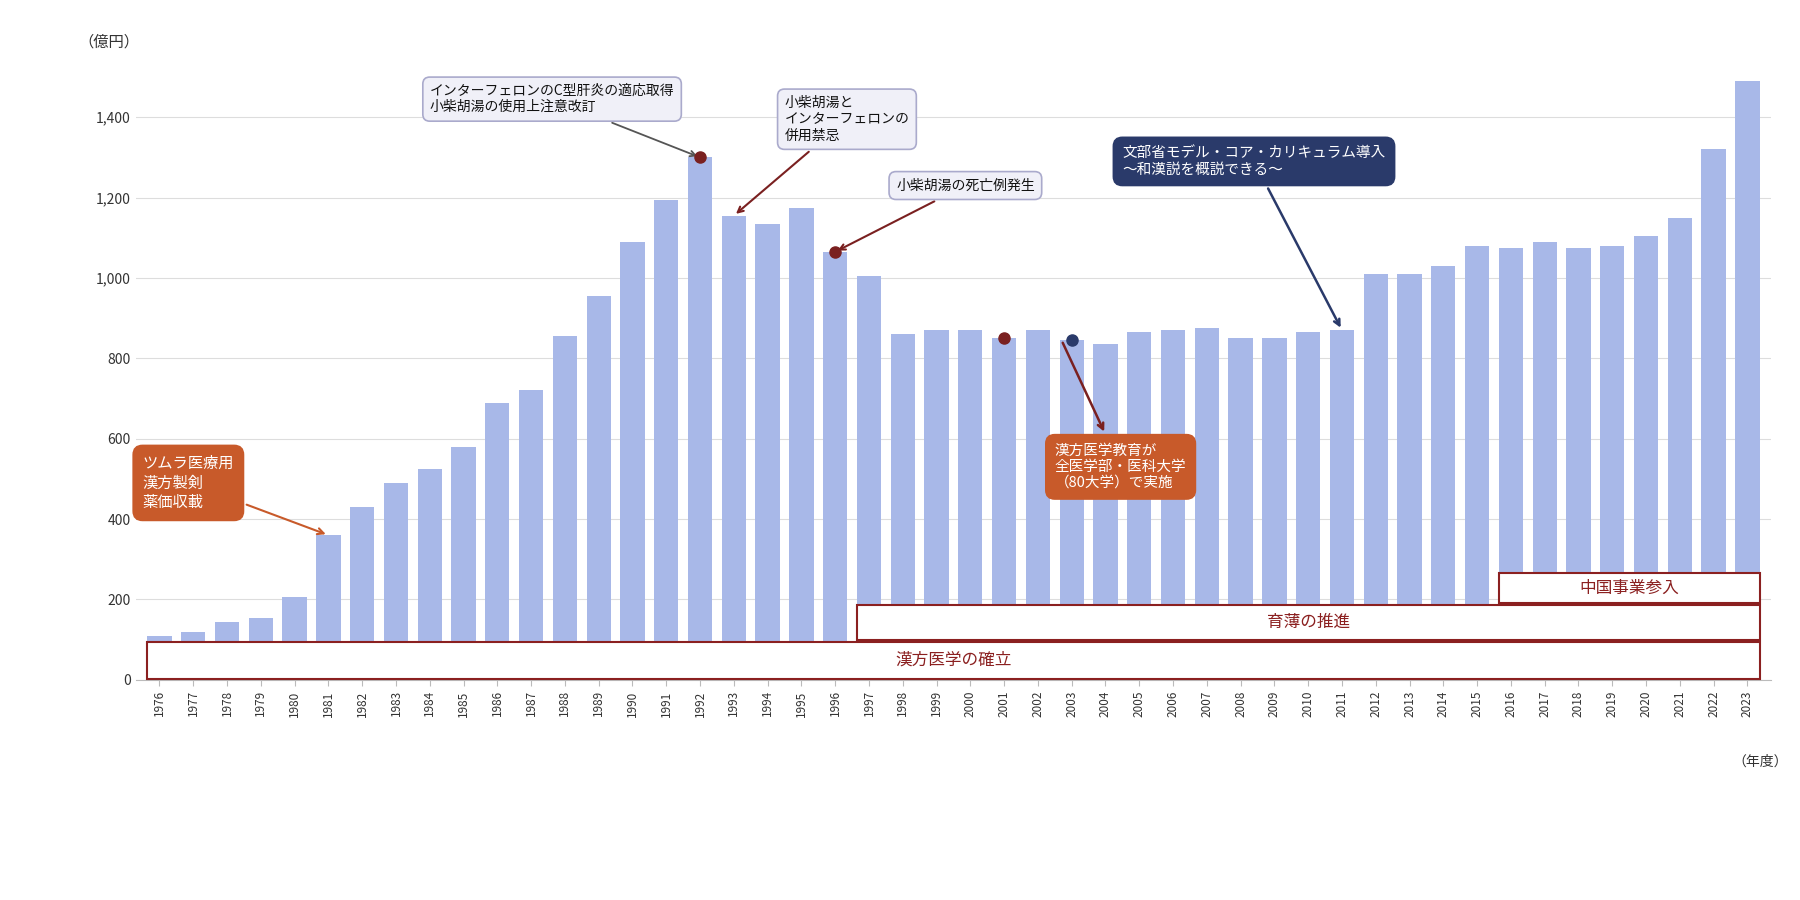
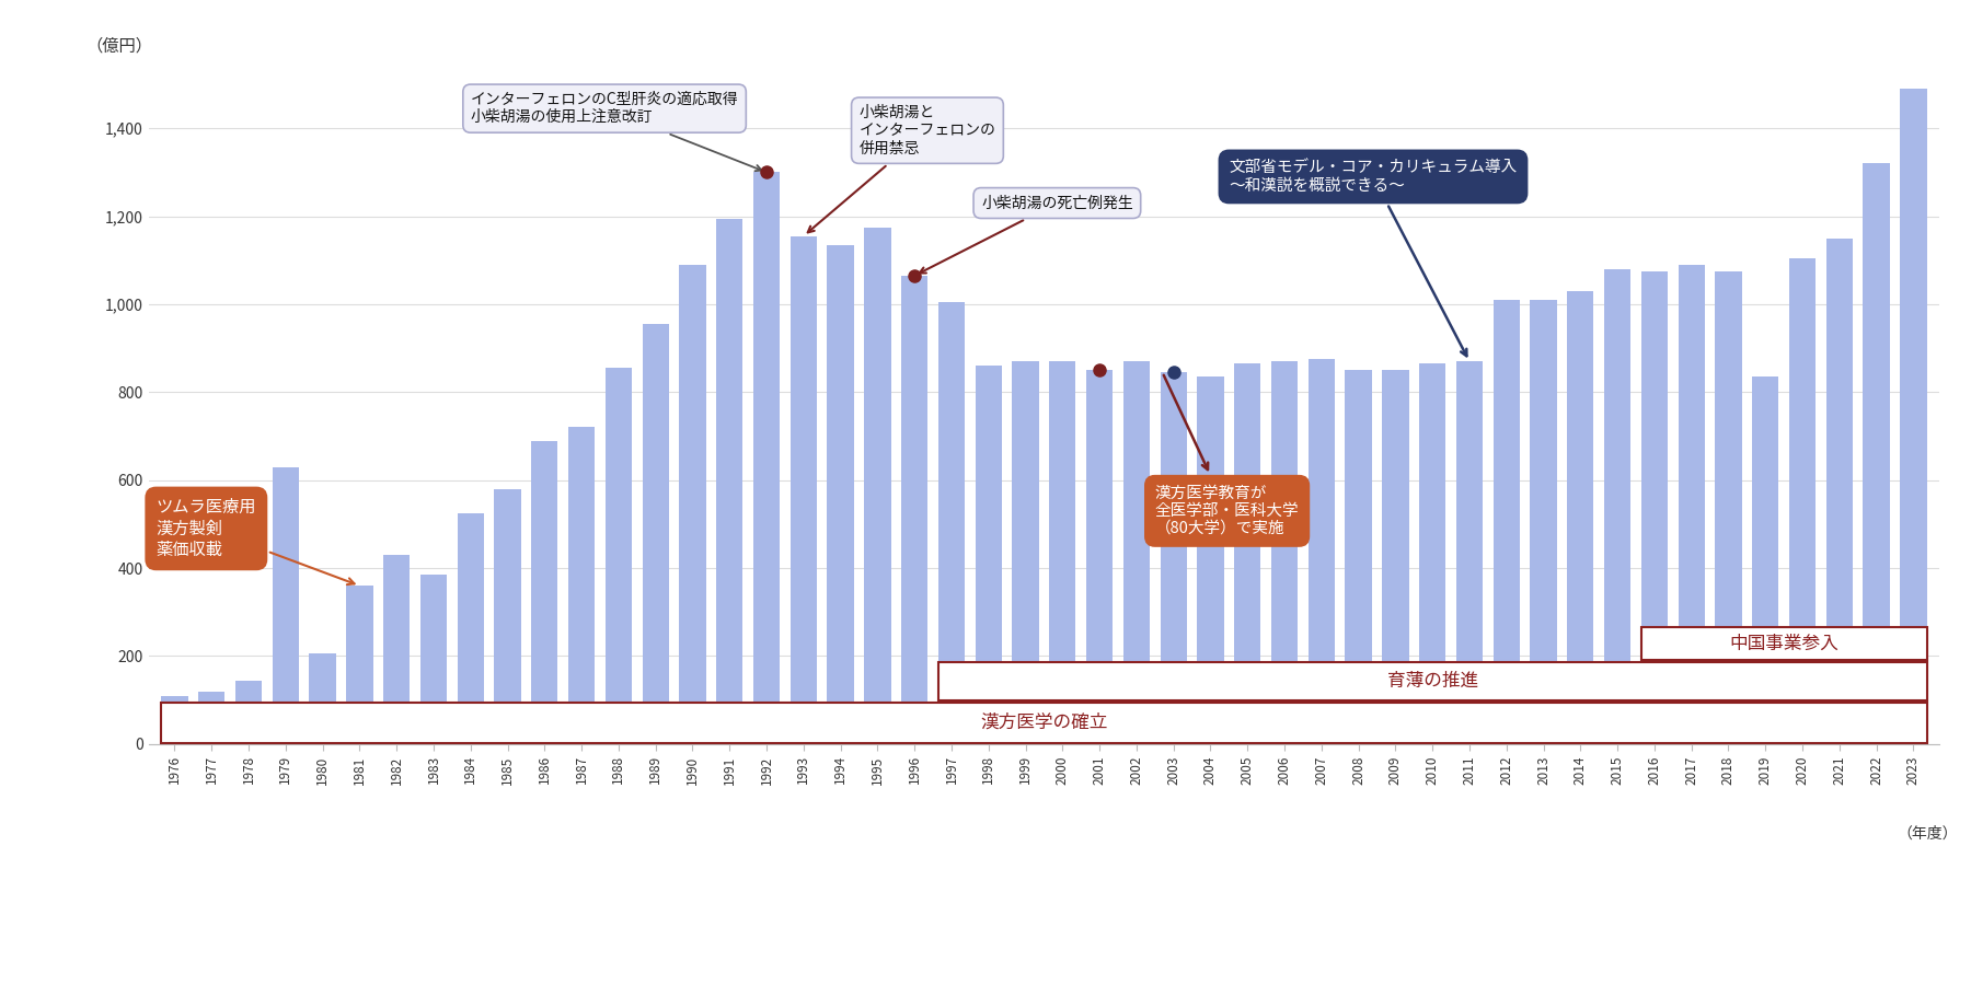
1979: 155 -> 630
1983: 490 -> 385
2019: 1,080 -> 835
